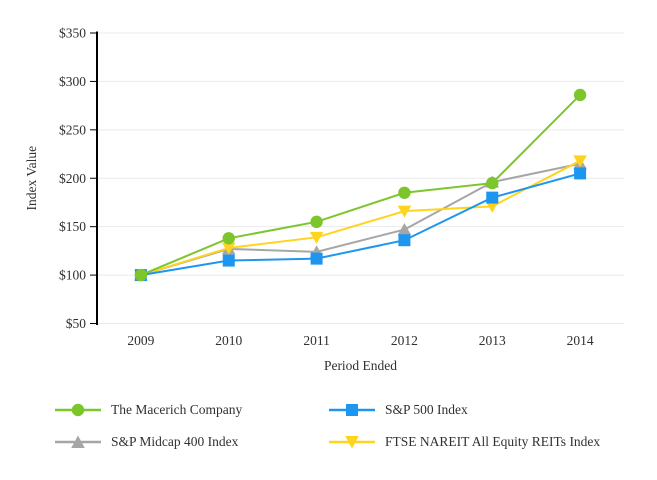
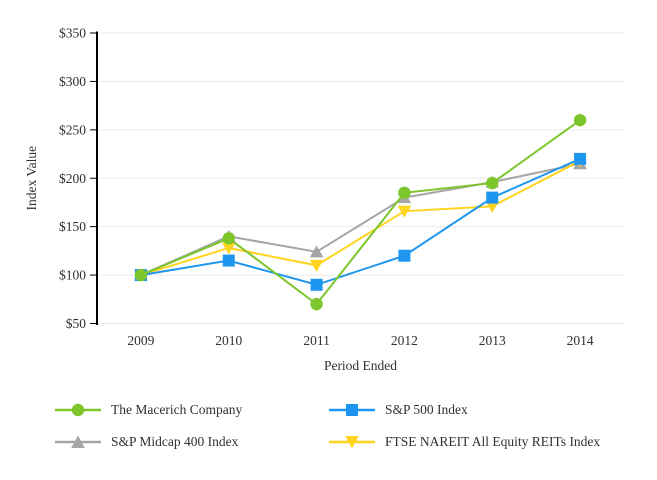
S&P Midcap 400 Index/2010: $130 -> $140
The Macerich Company/2011: $160 -> $70
S&P 500 Index/2011: $120 -> $90
FTSE NAREIT All Equity REITs Index/2011: $140 -> $110
S&P 500 Index/2012: $140 -> $120
S&P Midcap 400 Index/2012: $150 -> $180
The Macerich Company/2014: $290 -> $260
S&P 500 Index/2014: $200 -> $220
